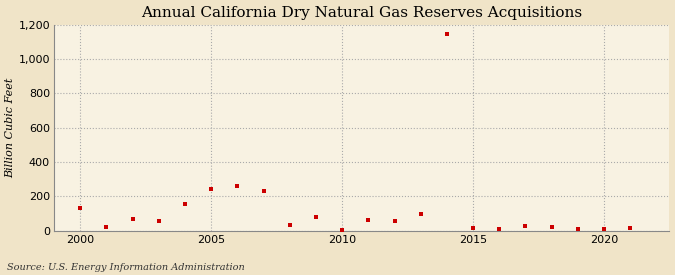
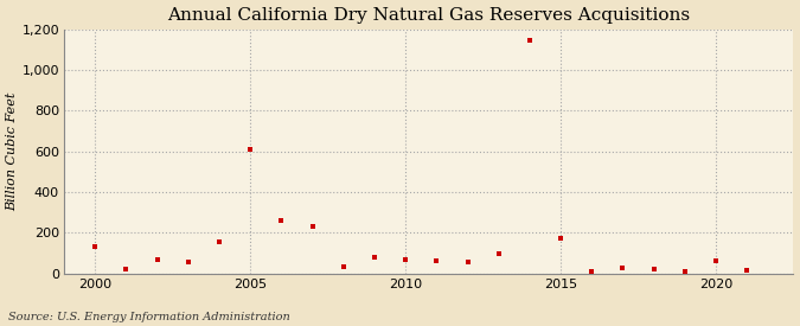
2005: 240 -> 610
2010: 0 -> 70
2015: 20 -> 170
2020: 10 -> 60
